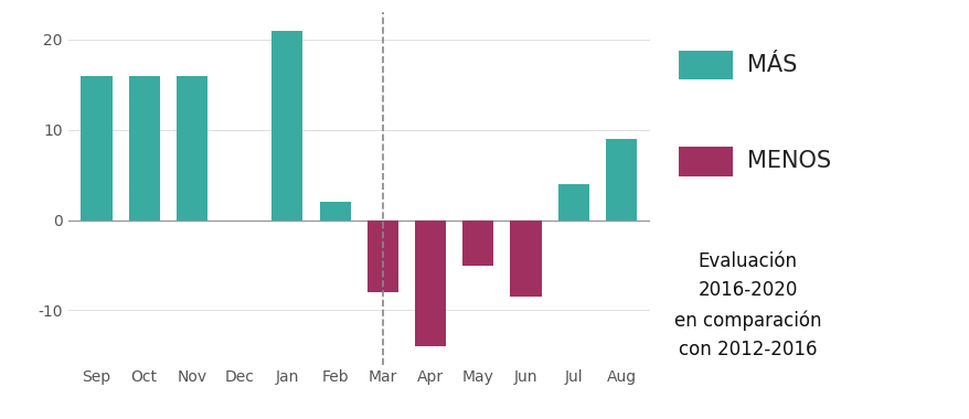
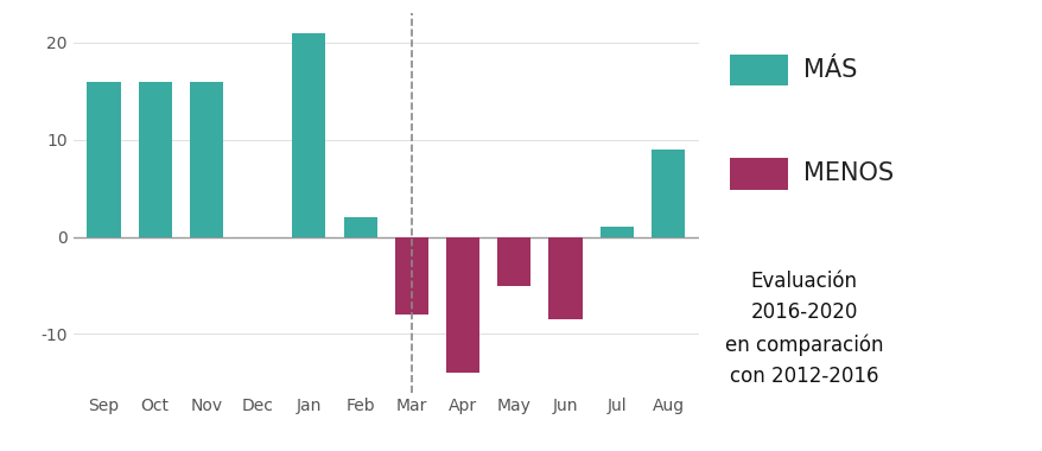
Jul: 4.0 -> 1.0
